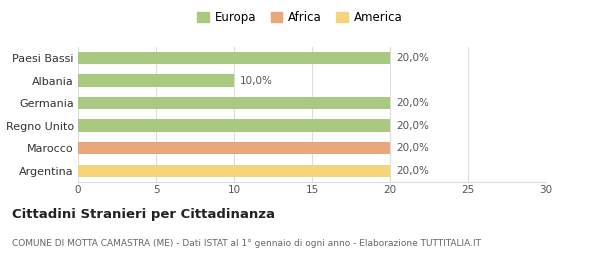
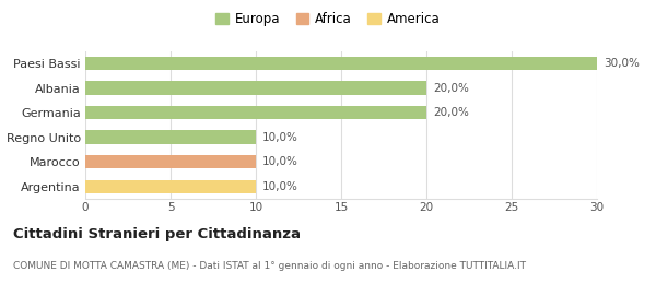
Paesi Bassi: 20,0% -> 30,0%
Albania: 10,0% -> 20,0%
Regno Unito: 20,0% -> 10,0%
Marocco: 20,0% -> 10,0%
Argentina: 20,0% -> 10,0%
